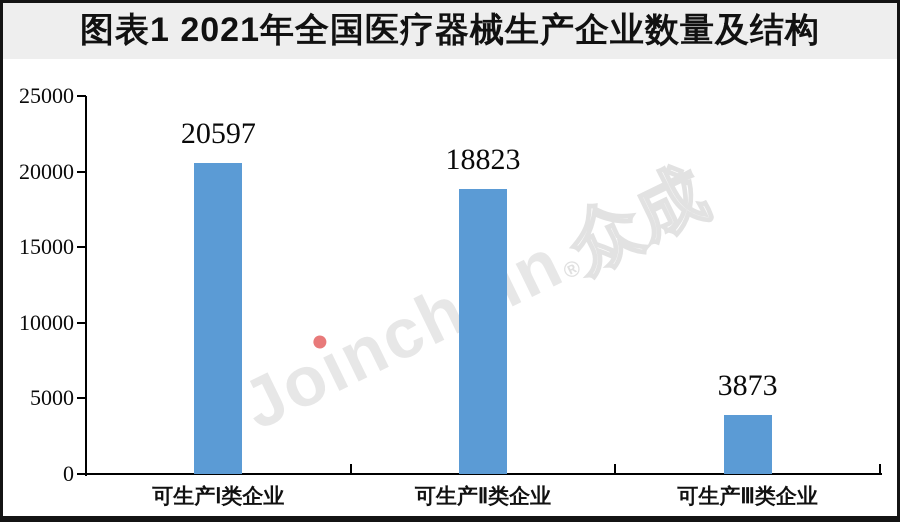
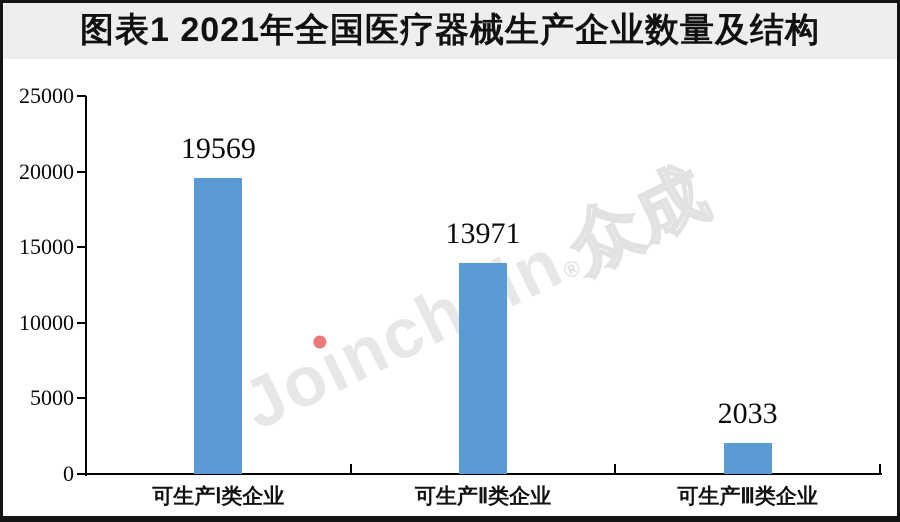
可生产Ⅰ类企业: 20597 -> 19569
可生产Ⅱ类企业: 18823 -> 13971
可生产Ⅲ类企业: 3873 -> 2033
